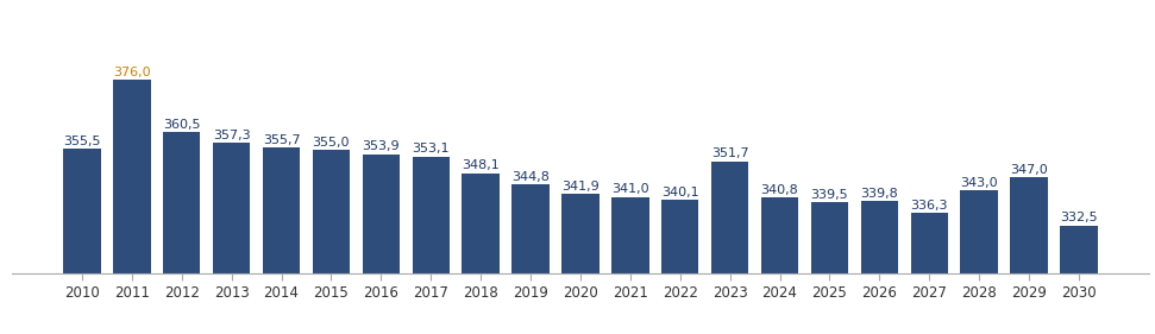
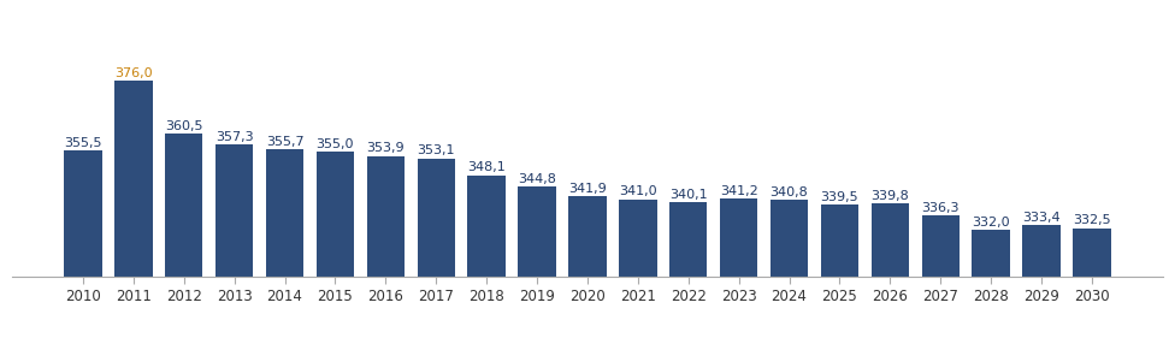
2023: 351,7 -> 341,2
2028: 343,0 -> 332,0
2029: 347,0 -> 333,4
